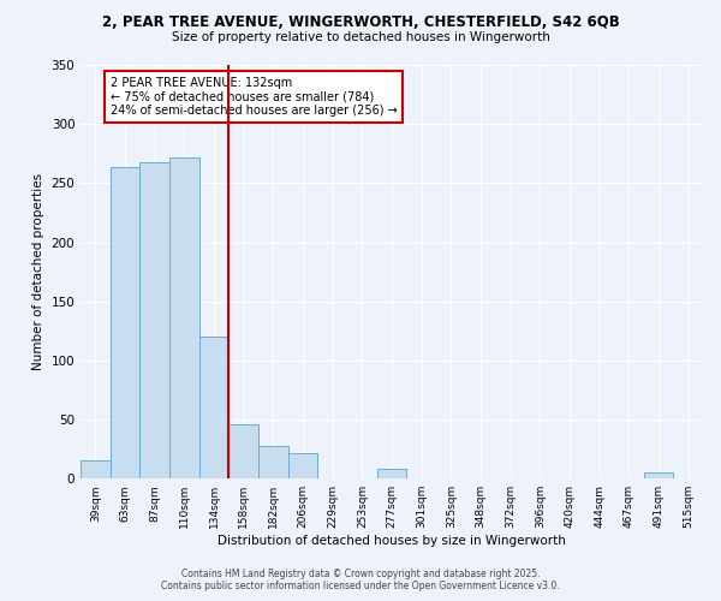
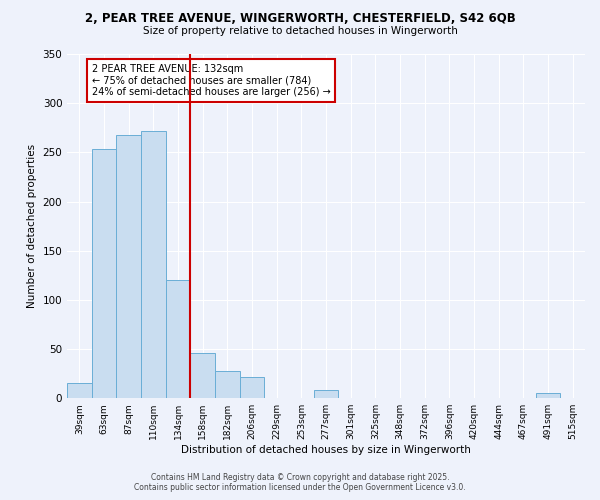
63sqm: 264 -> 253
